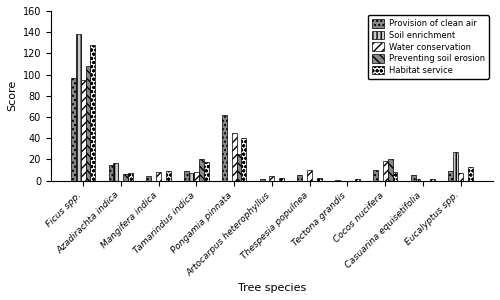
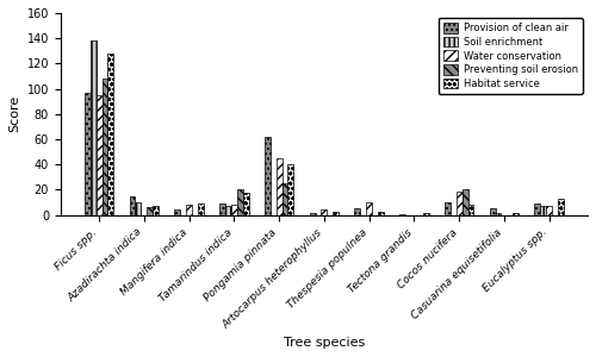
Soil enrichment/Azadirachta indica: 17 -> 10
Soil enrichment/Eucalyptus spp.: 27 -> 7
